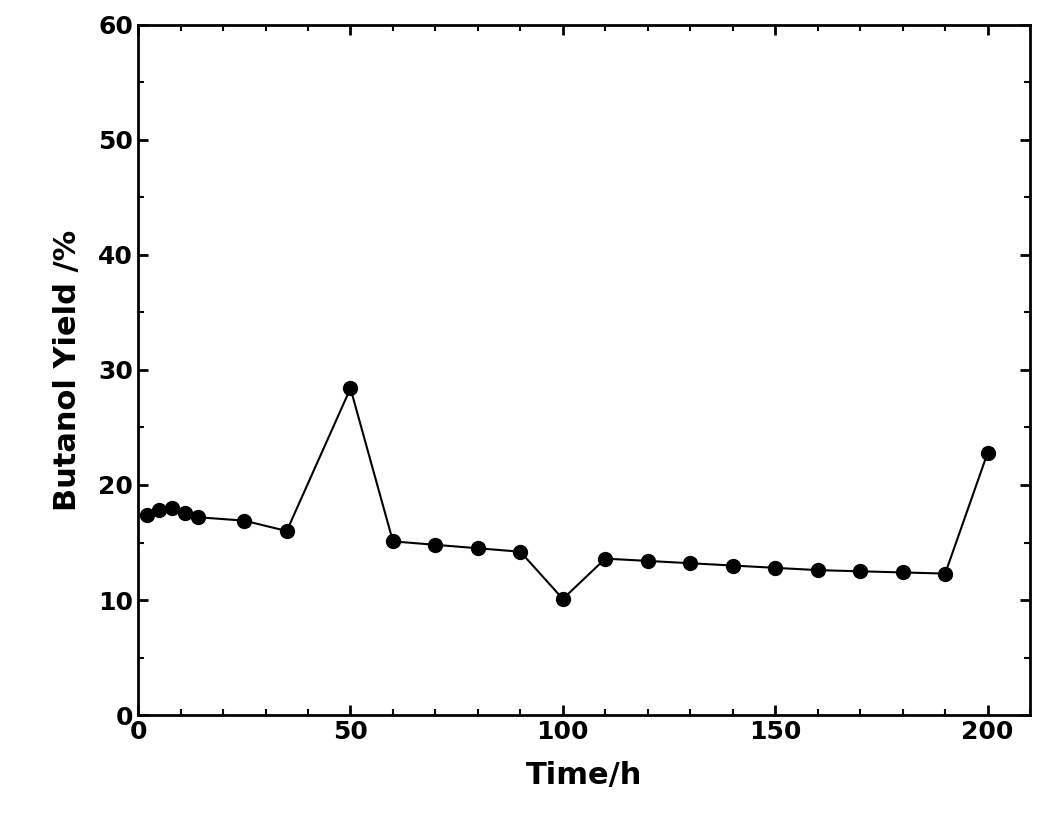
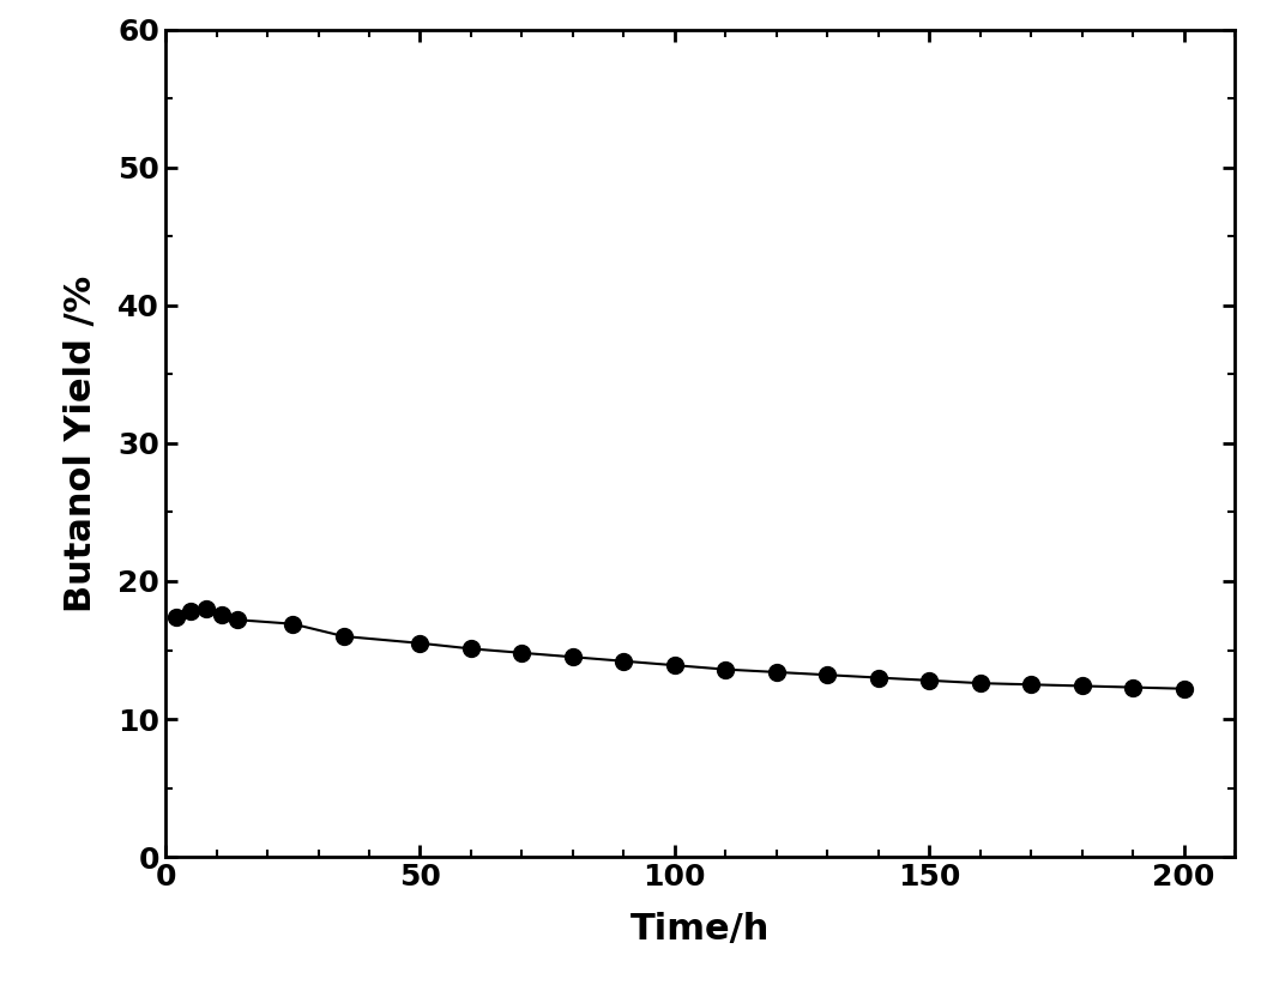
50: 28.4 -> 15.5
100: 10.1 -> 13.9
200: 22.8 -> 12.2
